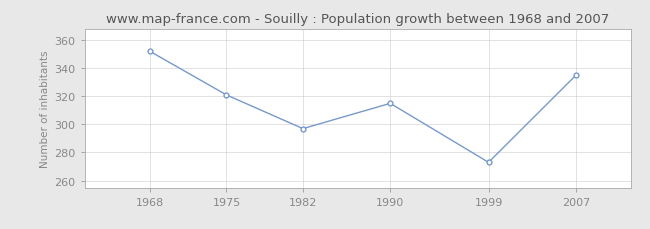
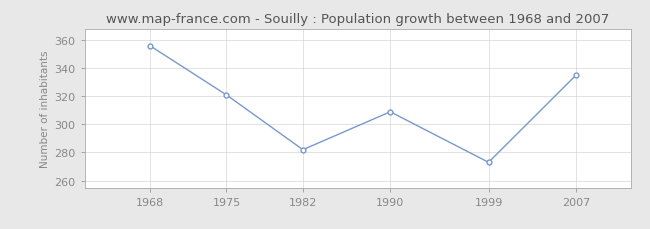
1968: 352 -> 356
1982: 297 -> 282
1990: 315 -> 309
